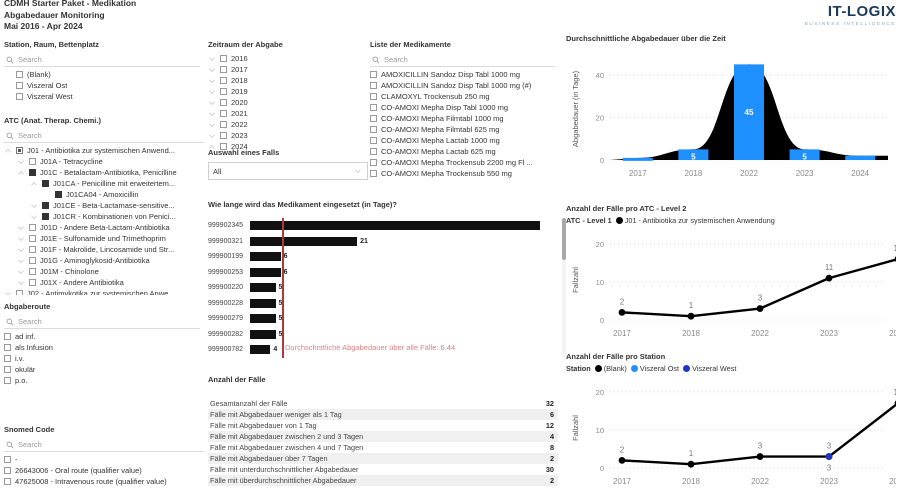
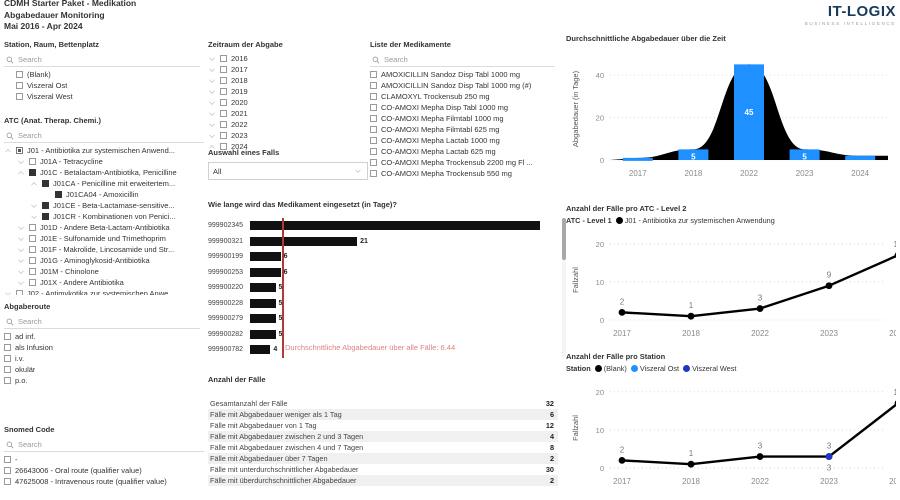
Anzahl der Fälle pro ATC - Level 2/2023: 11 -> 9
Anzahl der Fälle pro ATC - Level 2/2024: 16 -> 17
